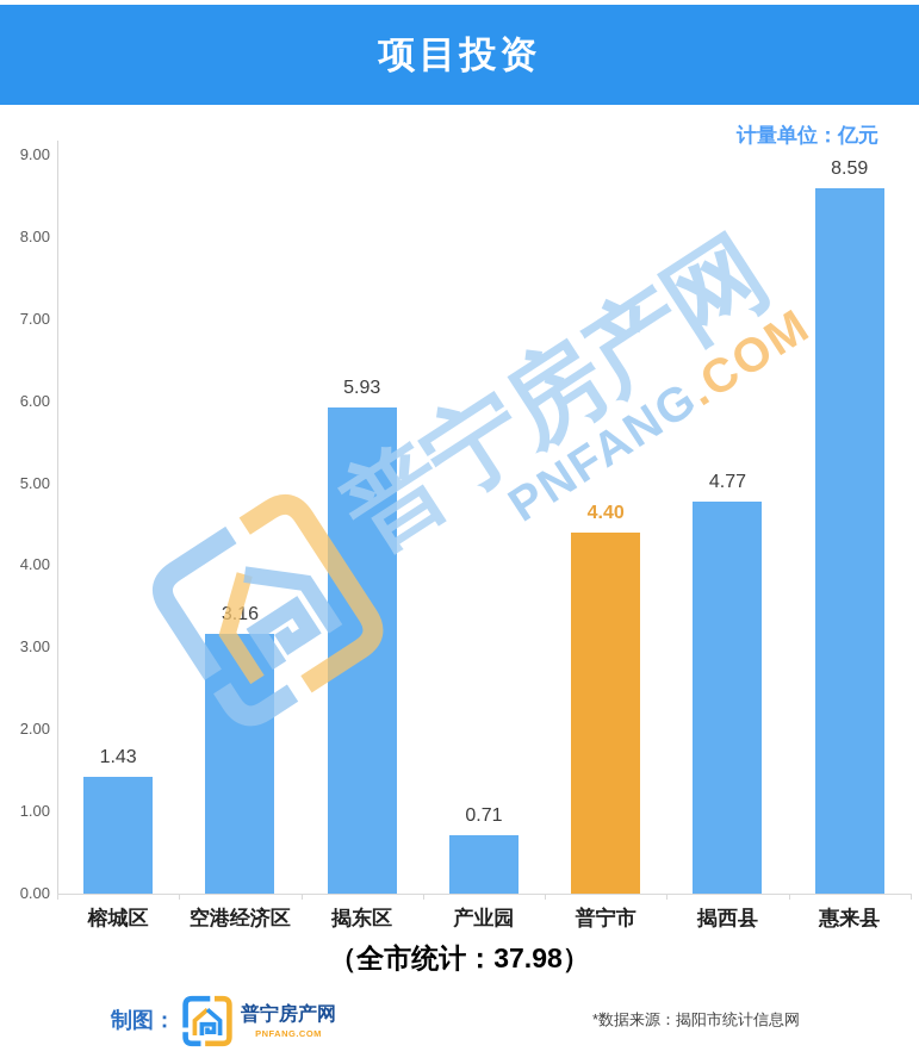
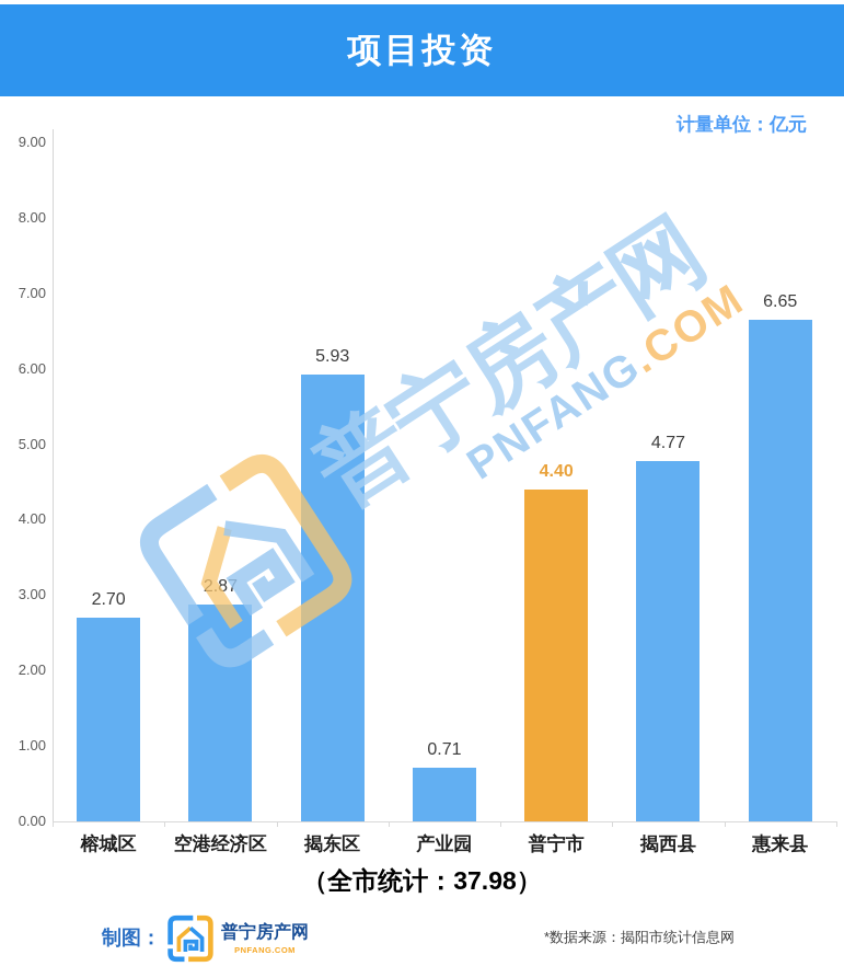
榕城区: 1.43 -> 2.70
空港经济区: 3.16 -> 2.87
惠来县: 8.59 -> 6.65
